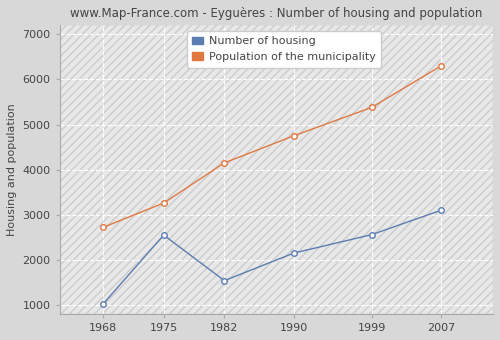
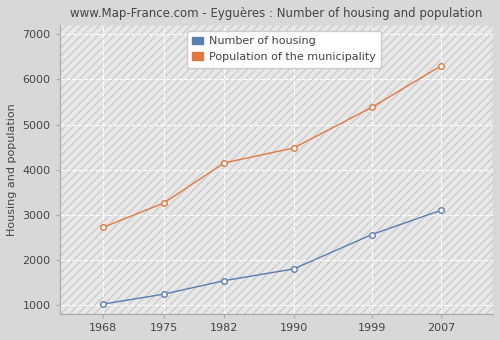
Number of housing/1975: 2550 -> 1240
Number of housing/1990: 2150 -> 1800
Population of the municipality/1990: 4750 -> 4480
